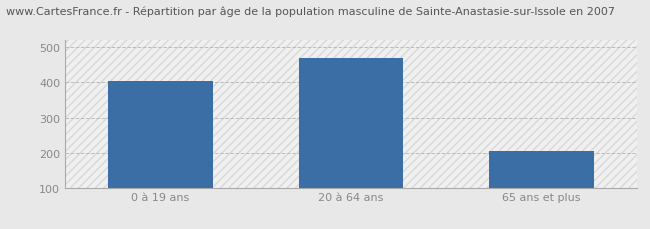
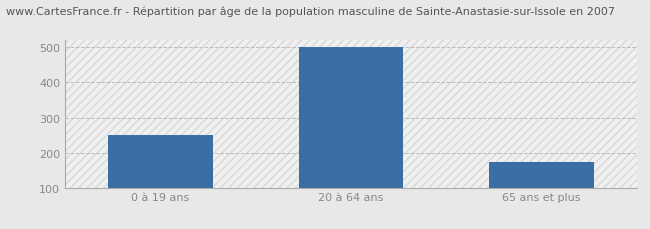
0 à 19 ans: 405 -> 250
20 à 64 ans: 470 -> 500
65 ans et plus: 205 -> 172
